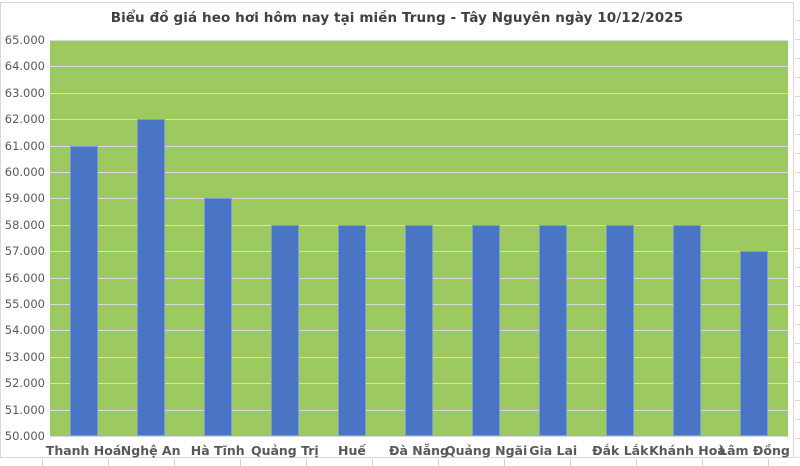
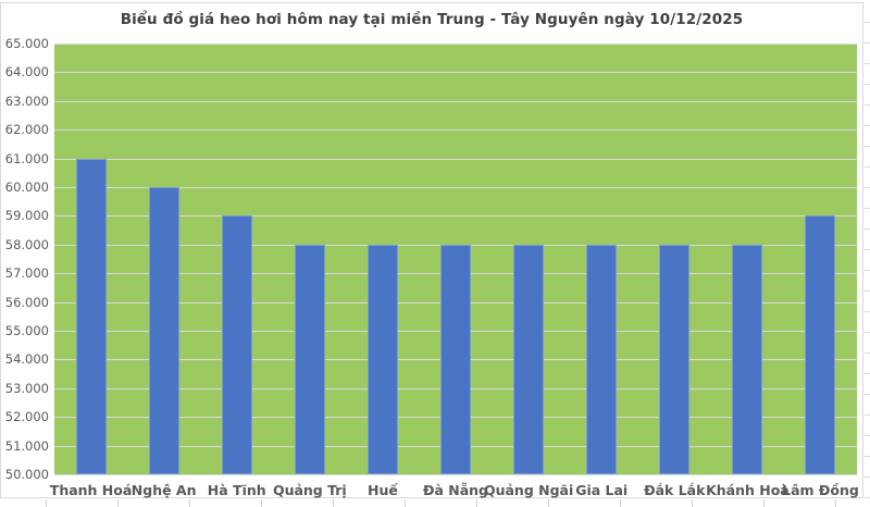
Nghệ An: 62000 -> 60000
Lâm Đồng: 57000 -> 59000
